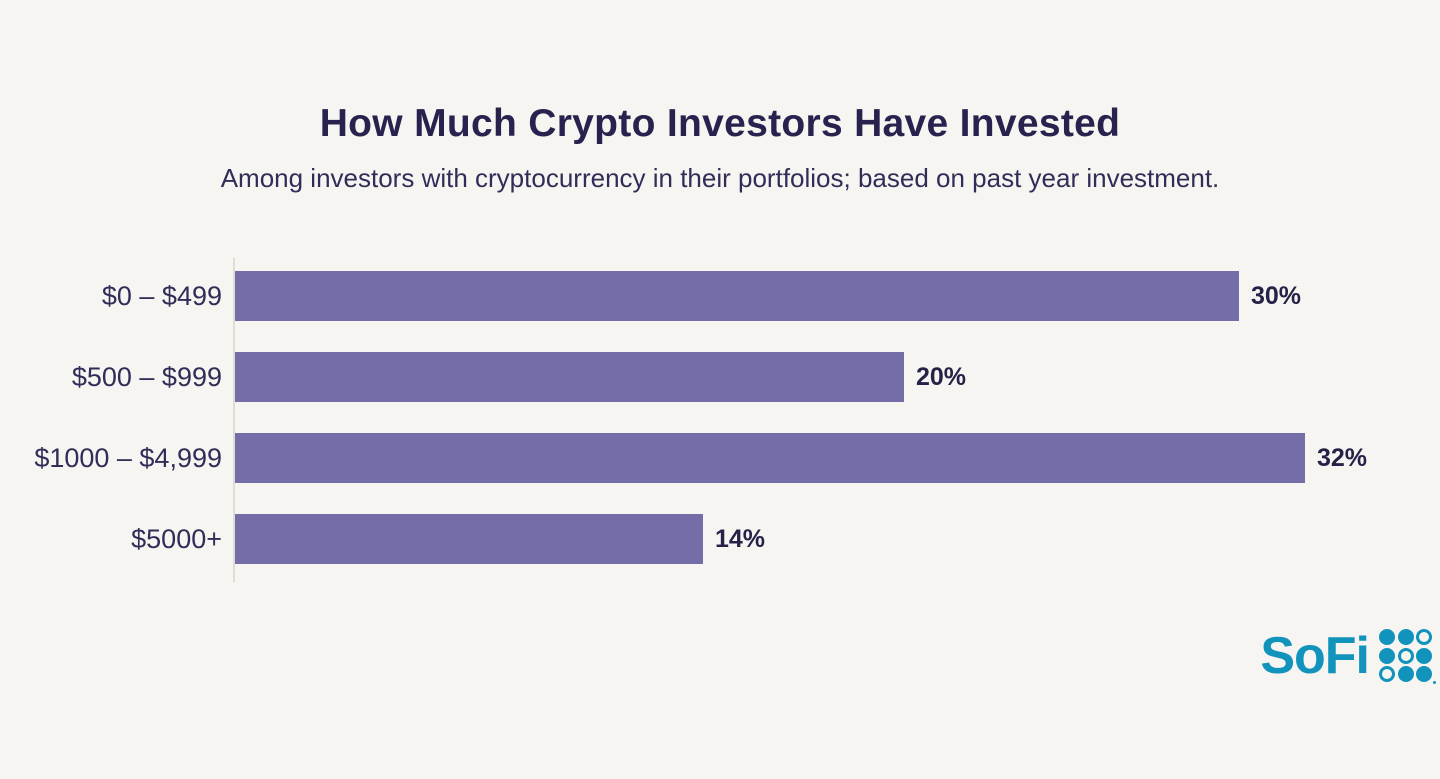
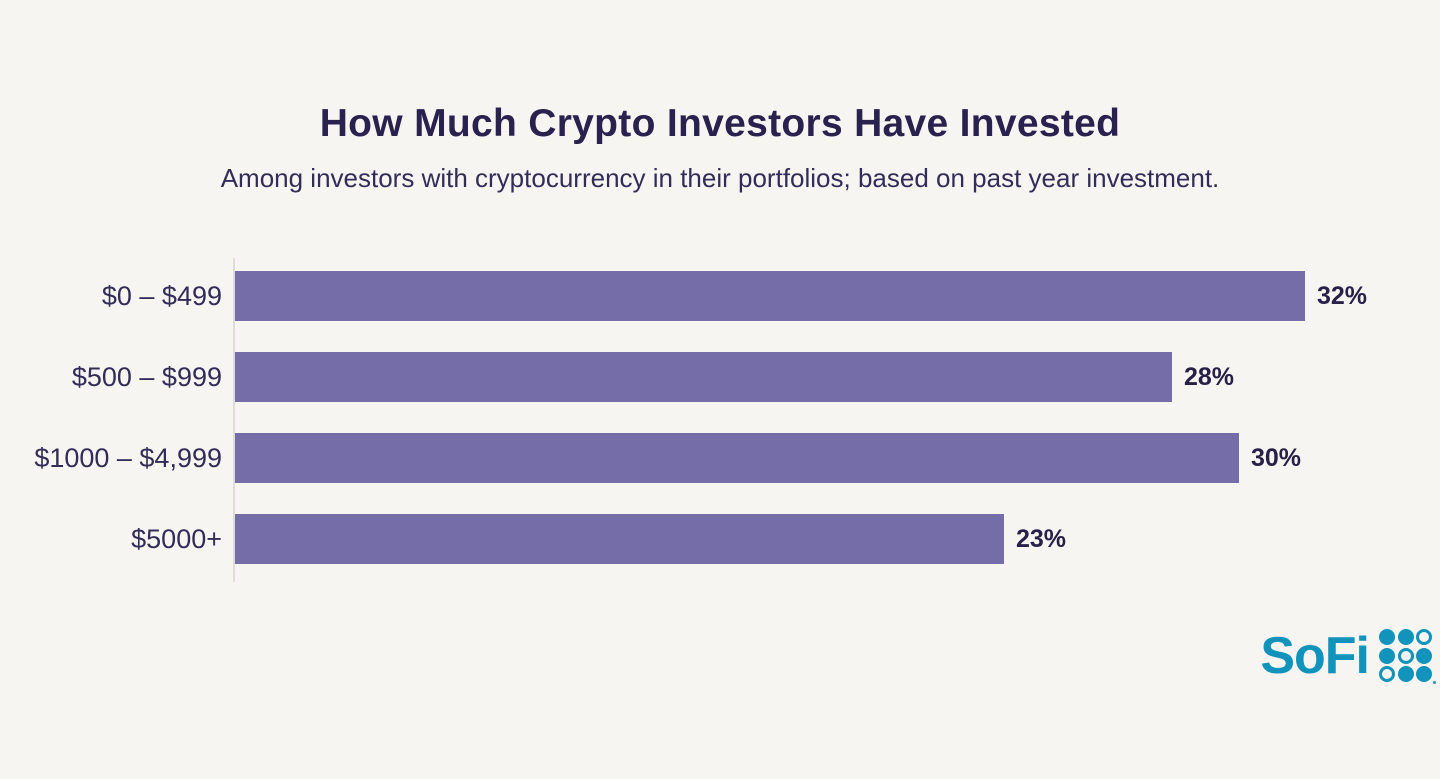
$0 – $499: 30% -> 32%
$500 – $999: 20% -> 28%
$1000 – $4,999: 32% -> 30%
$5000+: 14% -> 23%
